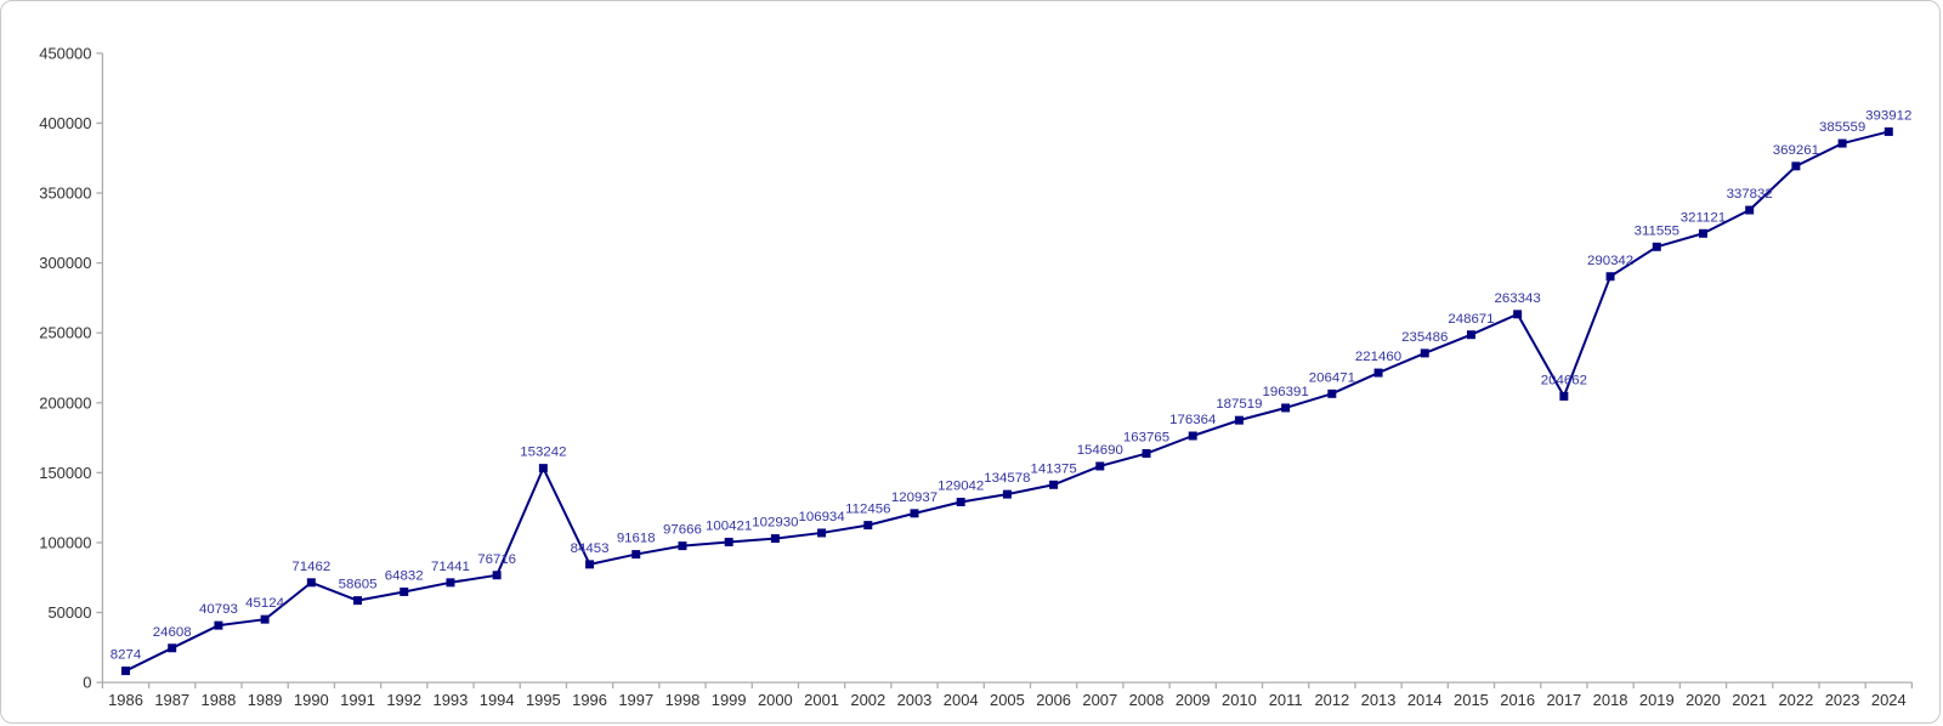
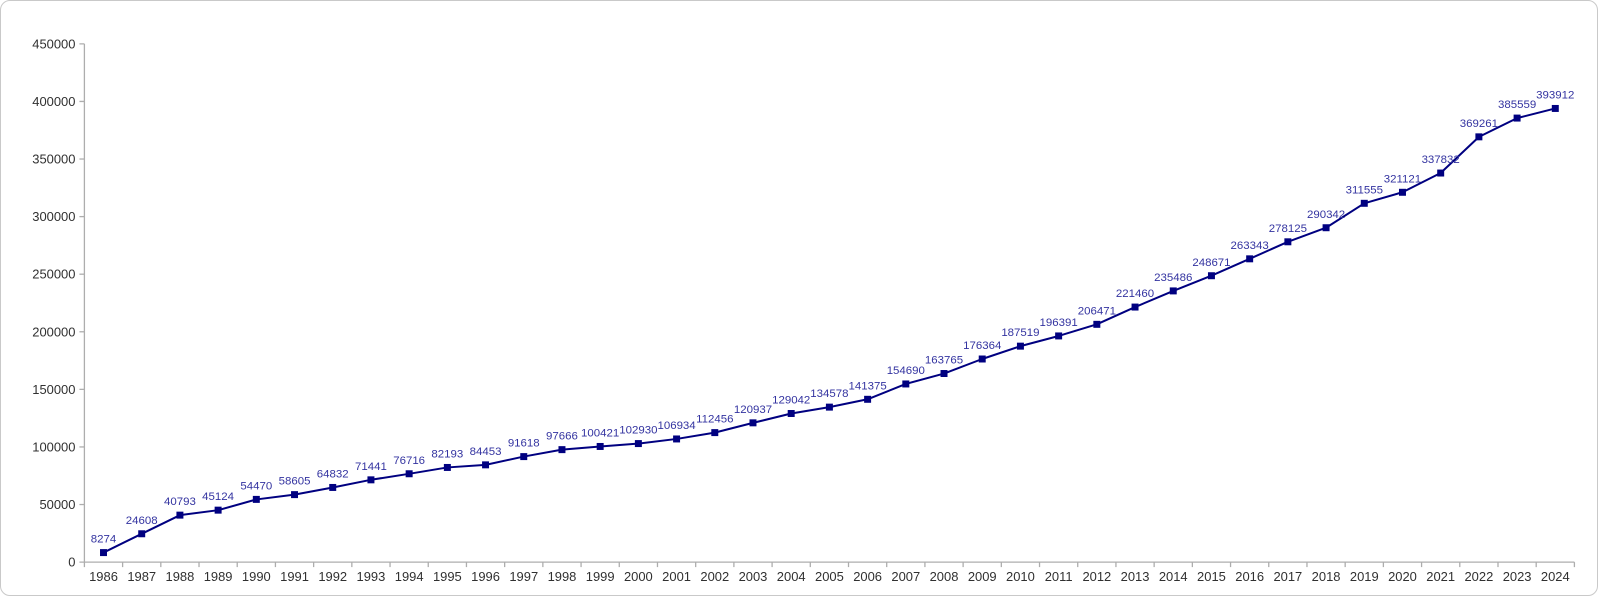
1990: 71462 -> 54470
1995: 153242 -> 82193
2017: 204662 -> 278125
